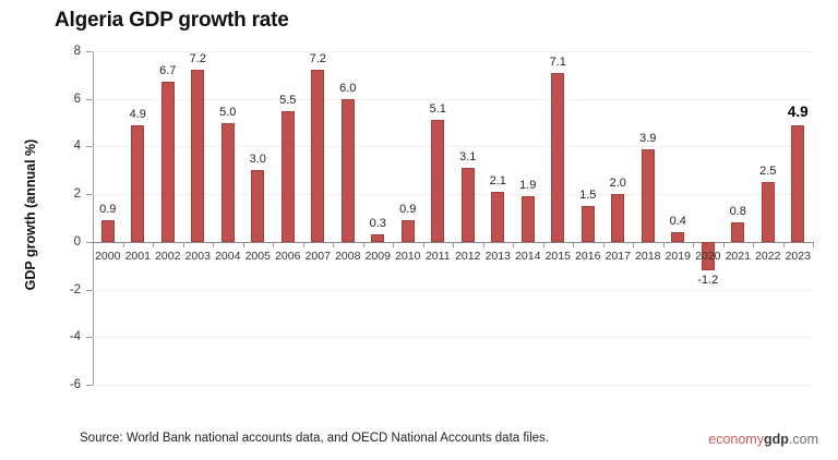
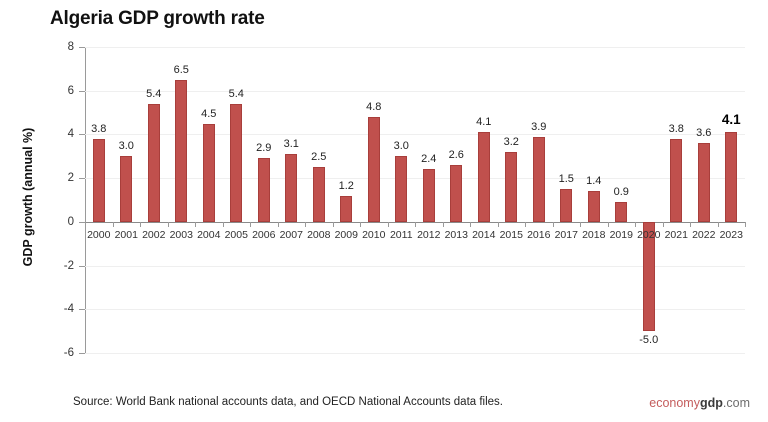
2000: 0.9 -> 3.8
2001: 4.9 -> 3.0
2002: 6.7 -> 5.4
2003: 7.2 -> 6.5
2004: 5.0 -> 4.5
2005: 3.0 -> 5.4
2006: 5.5 -> 2.9
2007: 7.2 -> 3.1
2008: 6.0 -> 2.5
2009: 0.3 -> 1.2
2010: 0.9 -> 4.8
2011: 5.1 -> 3.0
2012: 3.1 -> 2.4
2013: 2.1 -> 2.6
2014: 1.9 -> 4.1
2015: 7.1 -> 3.2
2016: 1.5 -> 3.9
2017: 2.0 -> 1.5
2018: 3.9 -> 1.4
2019: 0.4 -> 0.9
2020: -1.2 -> -5.0
2021: 0.8 -> 3.8
2022: 2.5 -> 3.6
2023: 4.9 -> 4.1
